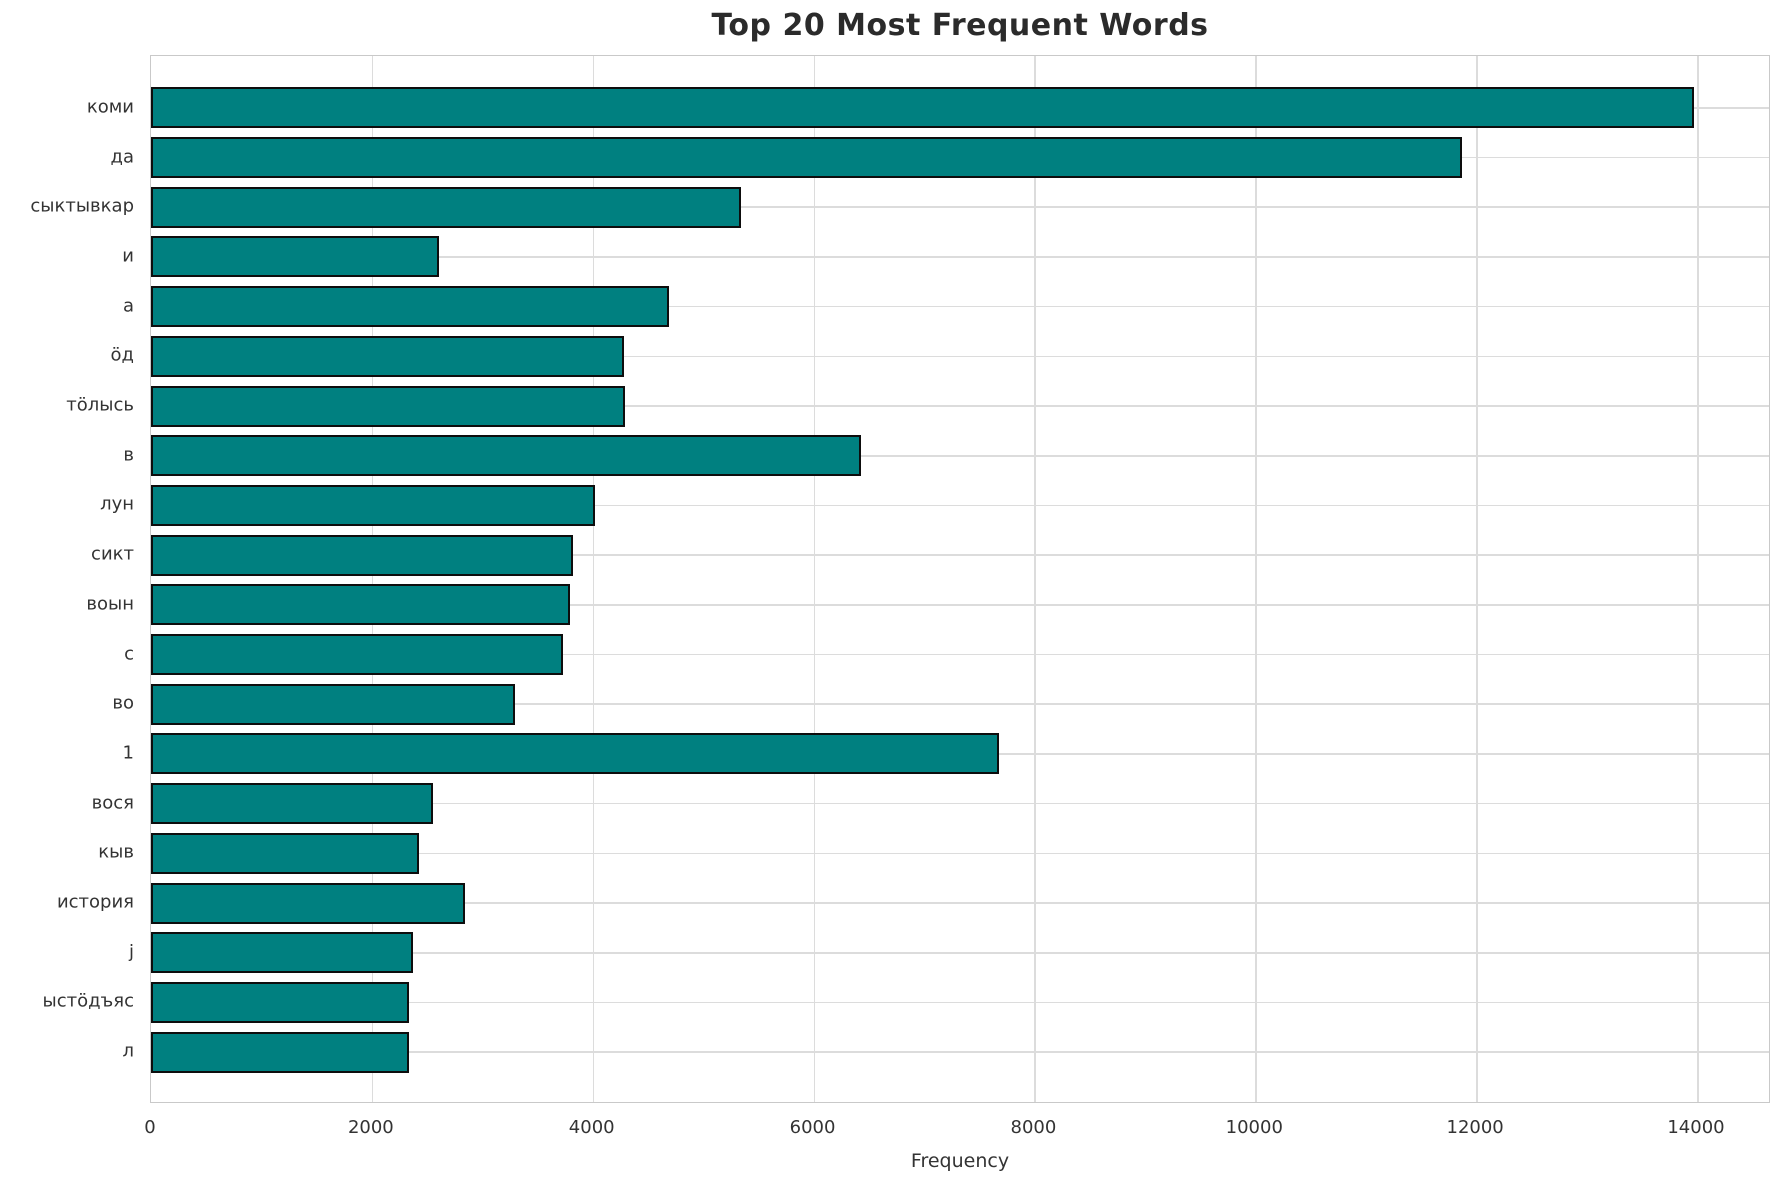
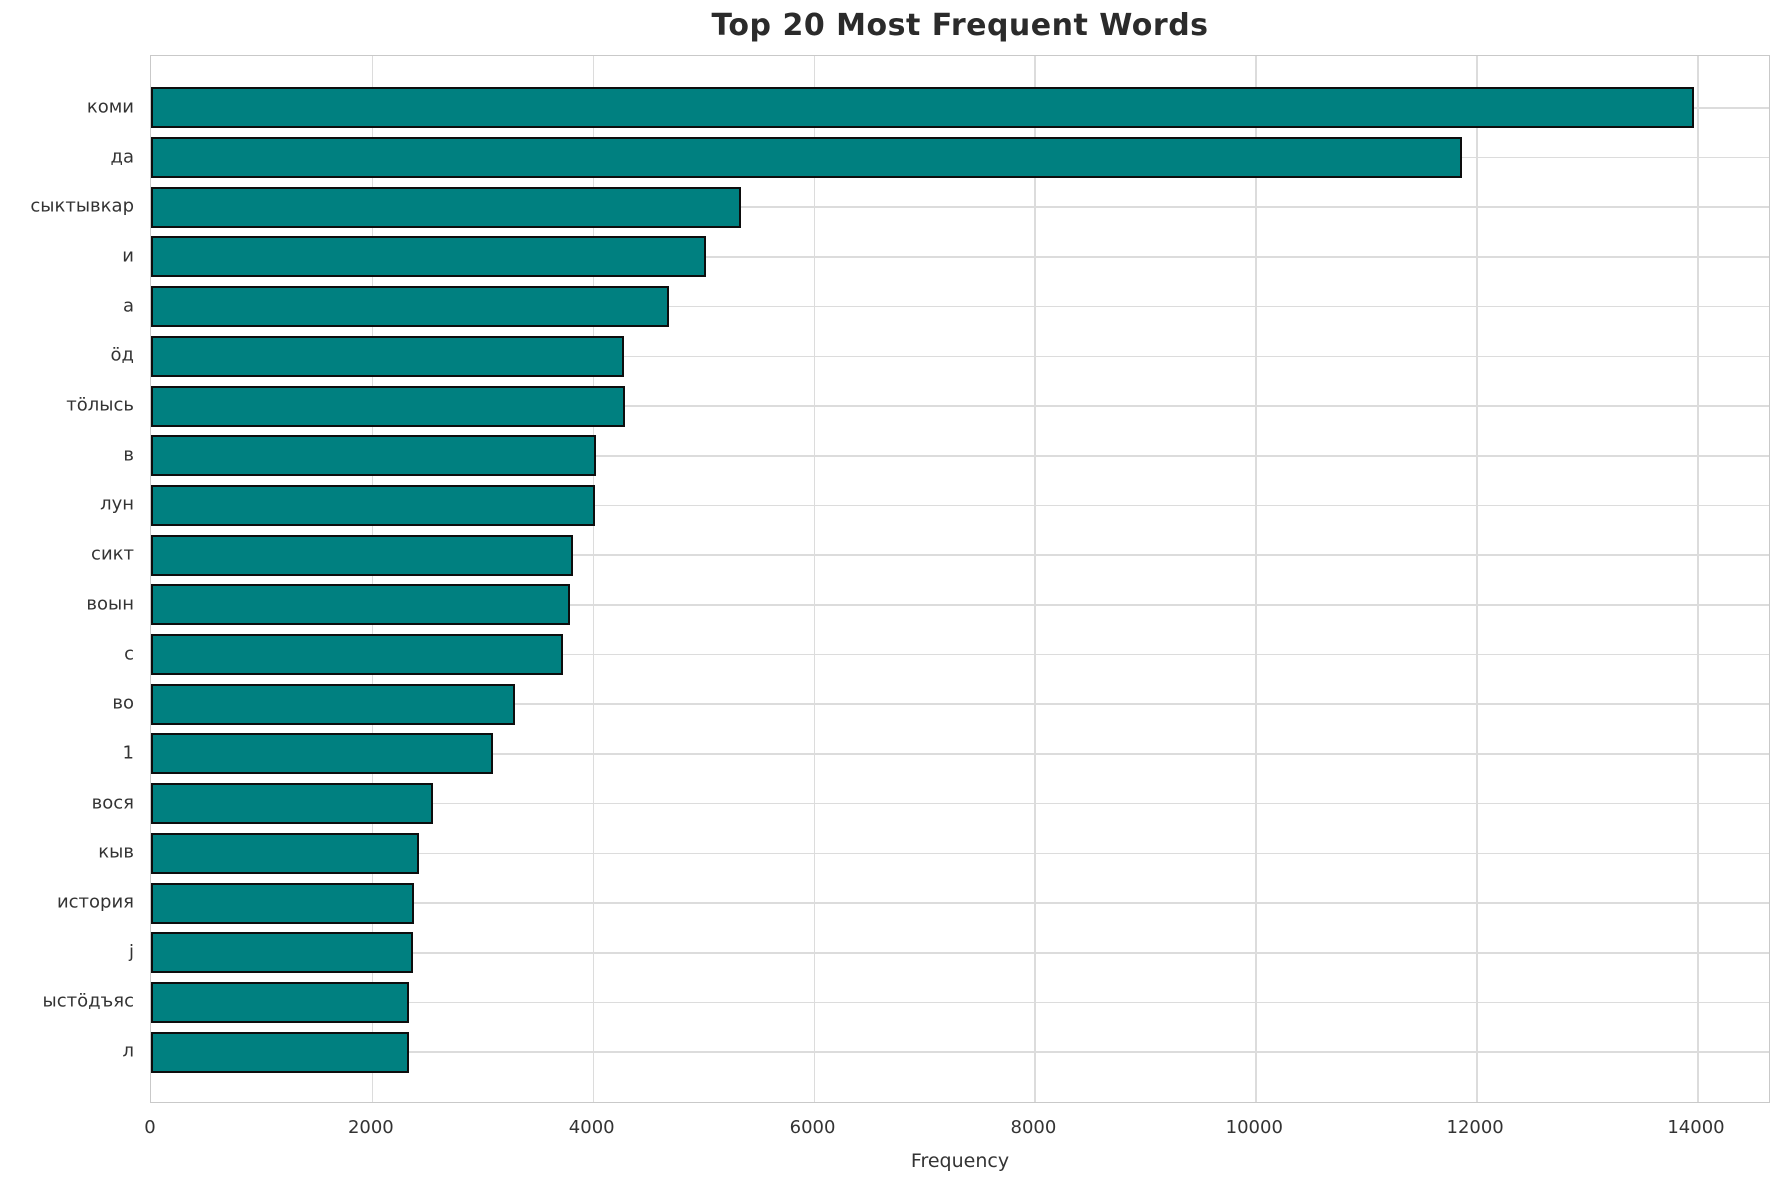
и: 2610 -> 5030
в: 6430 -> 4030
1: 7680 -> 3100
история: 2840 -> 2380
